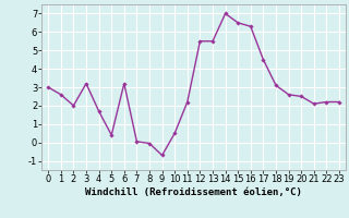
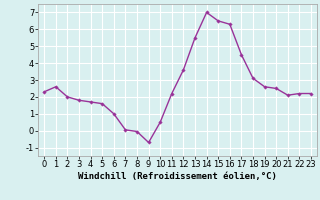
0: 3.0 -> 2.3
3: 3.2 -> 1.8
5: 0.4 -> 1.6
6: 3.2 -> 1.0
12: 5.5 -> 3.6
